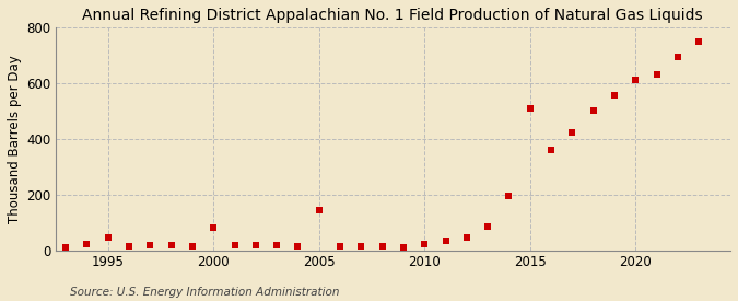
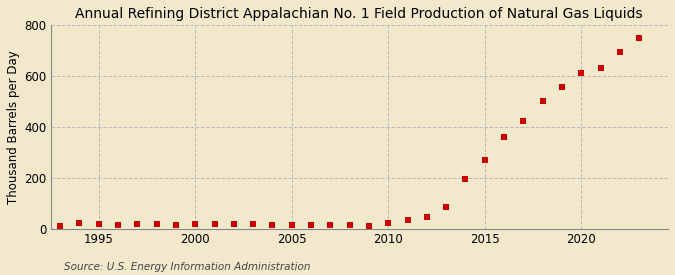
1995: 45 -> 20
2000: 80 -> 20
2005: 145 -> 15
2015: 510 -> 270
